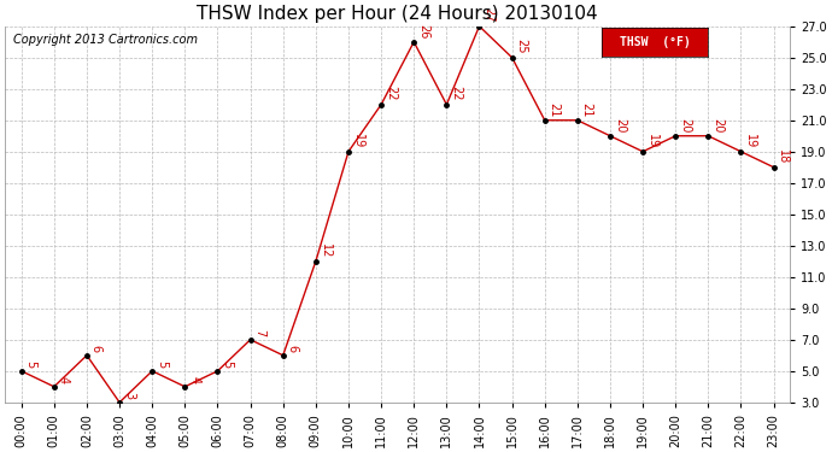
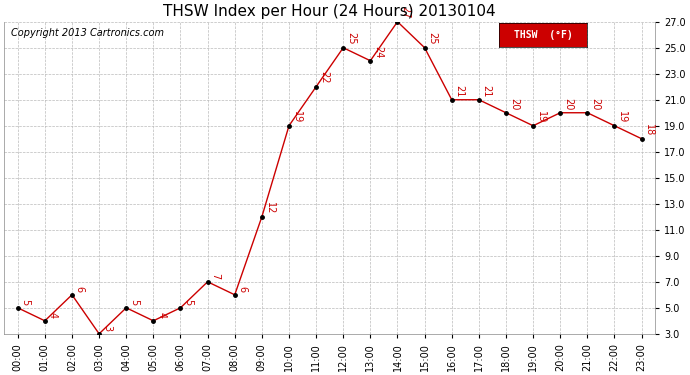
12:00: 26 -> 25
13:00: 22 -> 24
